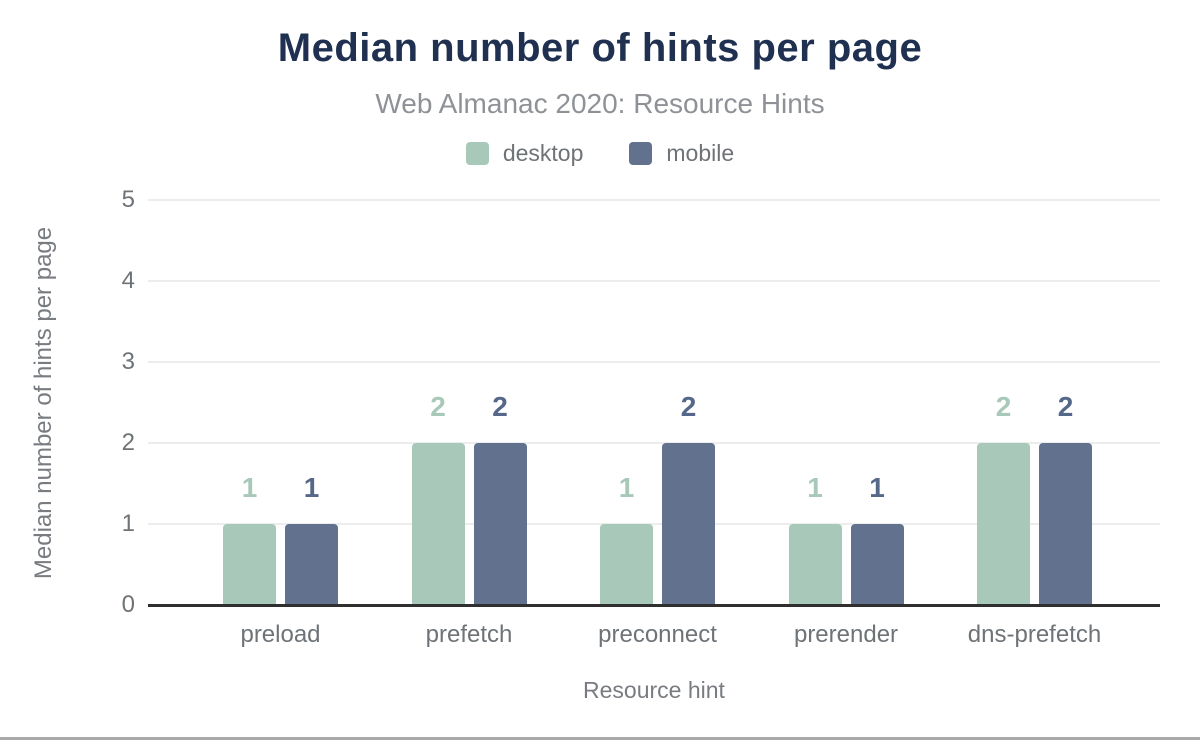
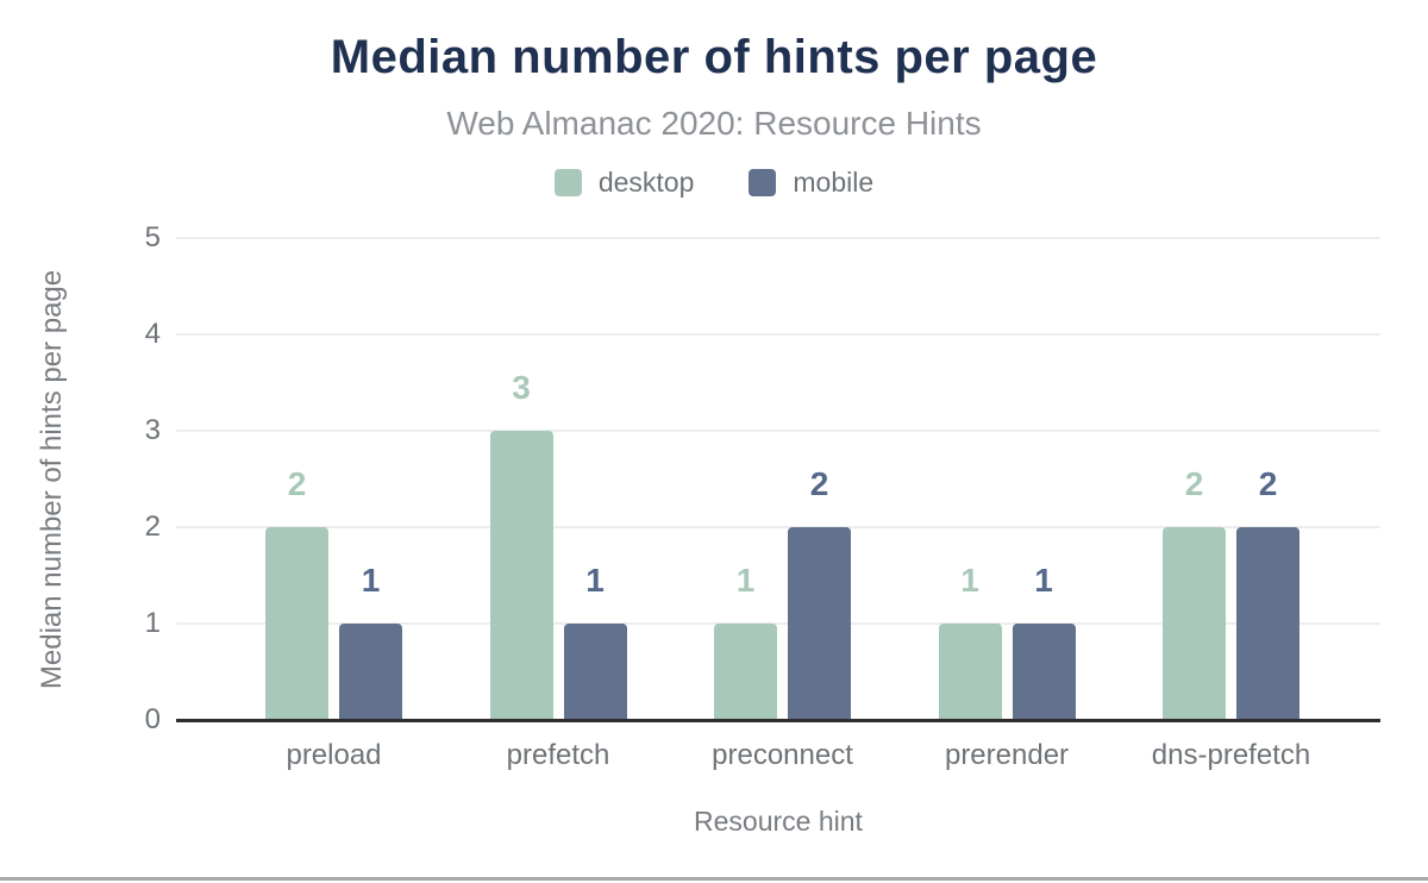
desktop/preload: 1 -> 2
desktop/prefetch: 2 -> 3
mobile/prefetch: 2 -> 1
